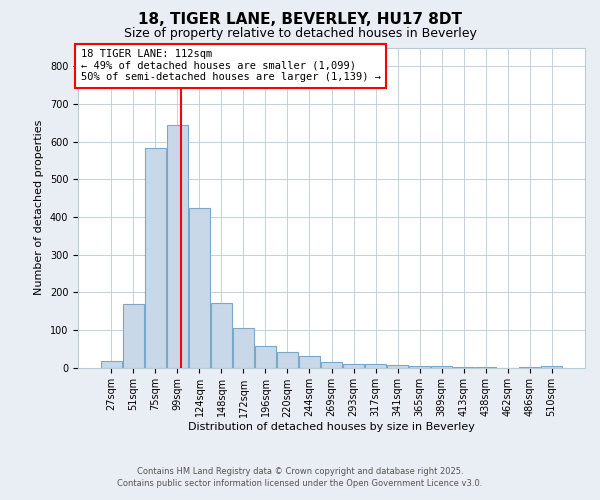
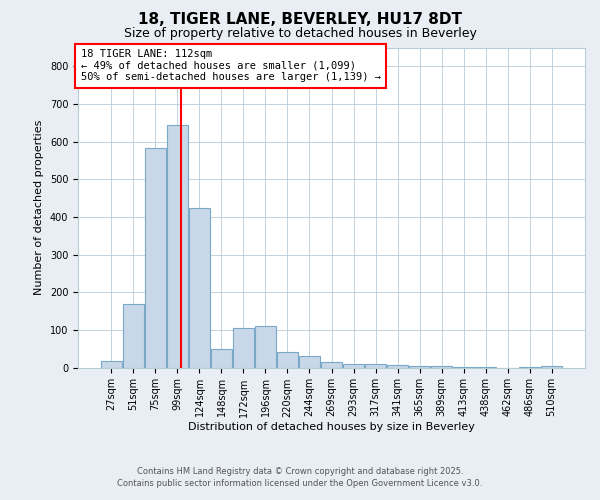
148sqm: 172 -> 50
196sqm: 57 -> 110
